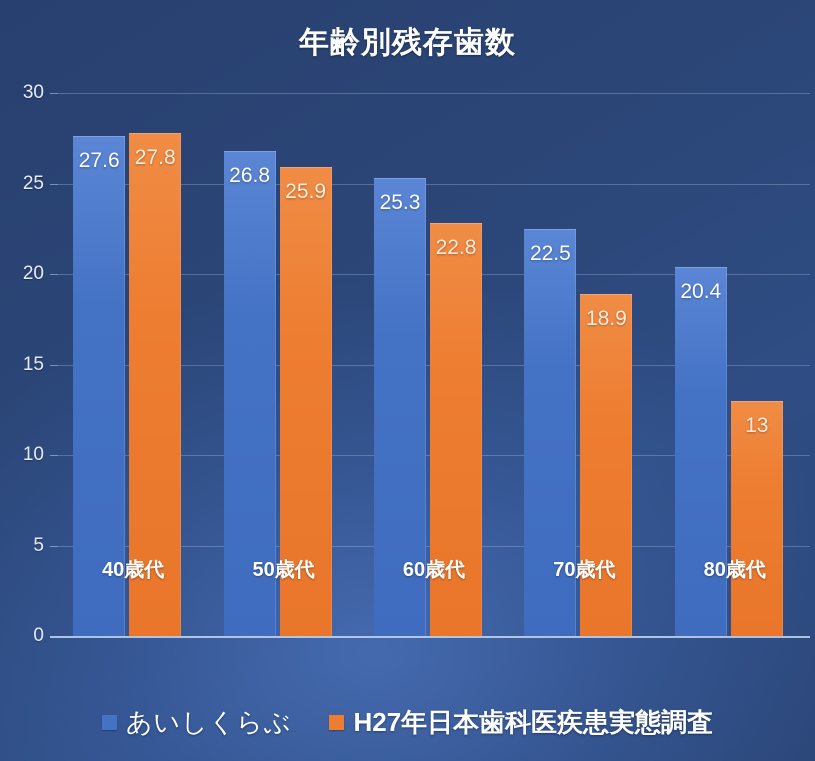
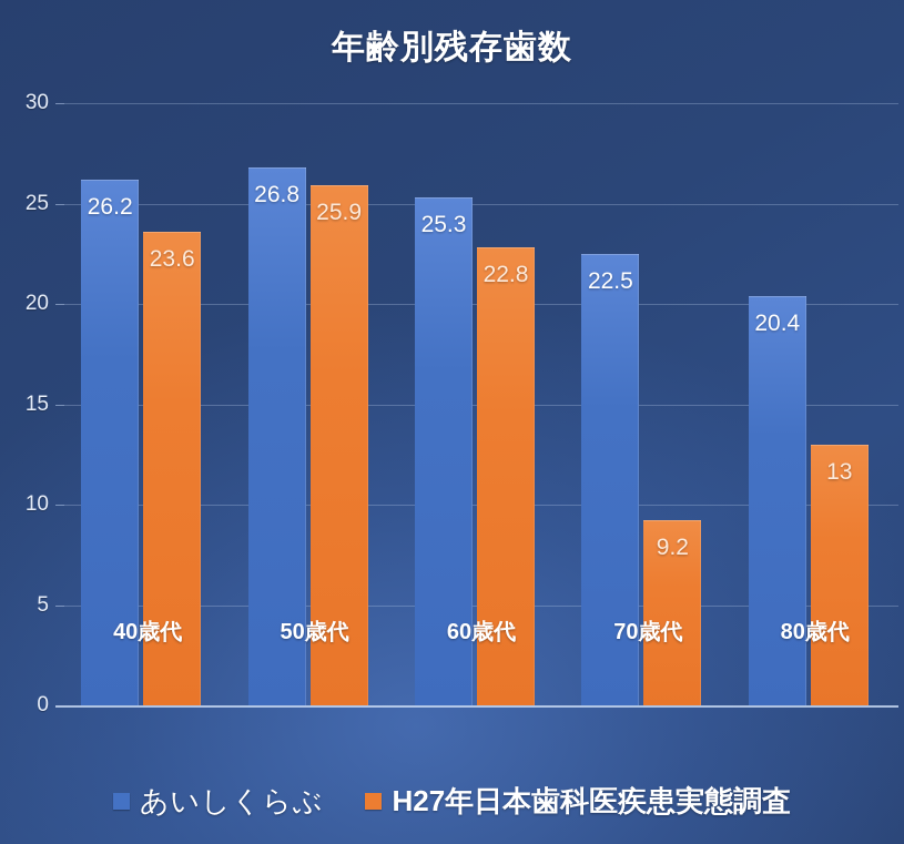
あいしくらぶ/40歳代: 27.6 -> 26.2
H27年日本歯科医疾患実態調査/40歳代: 27.8 -> 23.6
H27年日本歯科医疾患実態調査/70歳代: 18.9 -> 9.2
